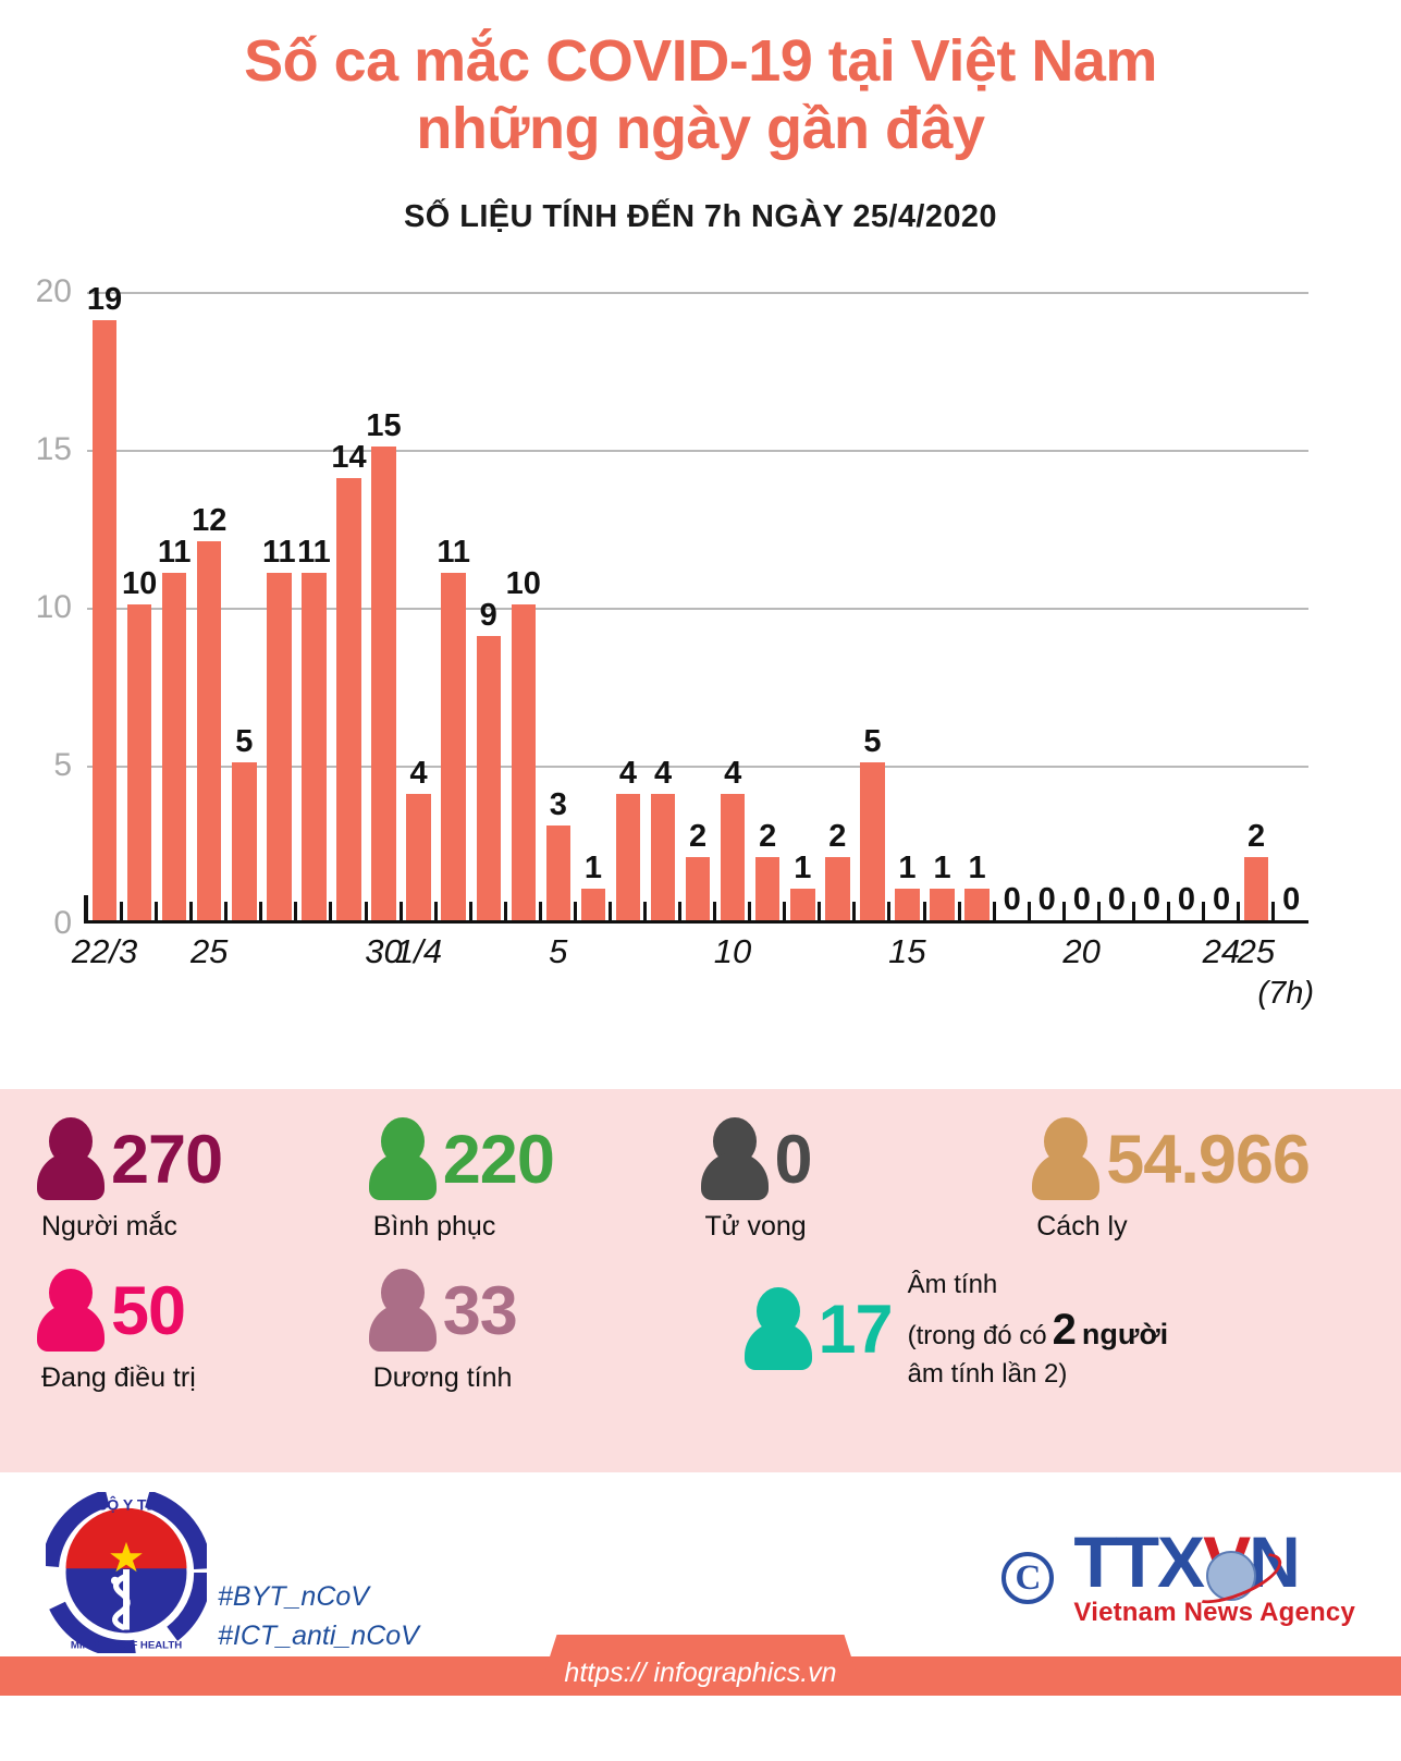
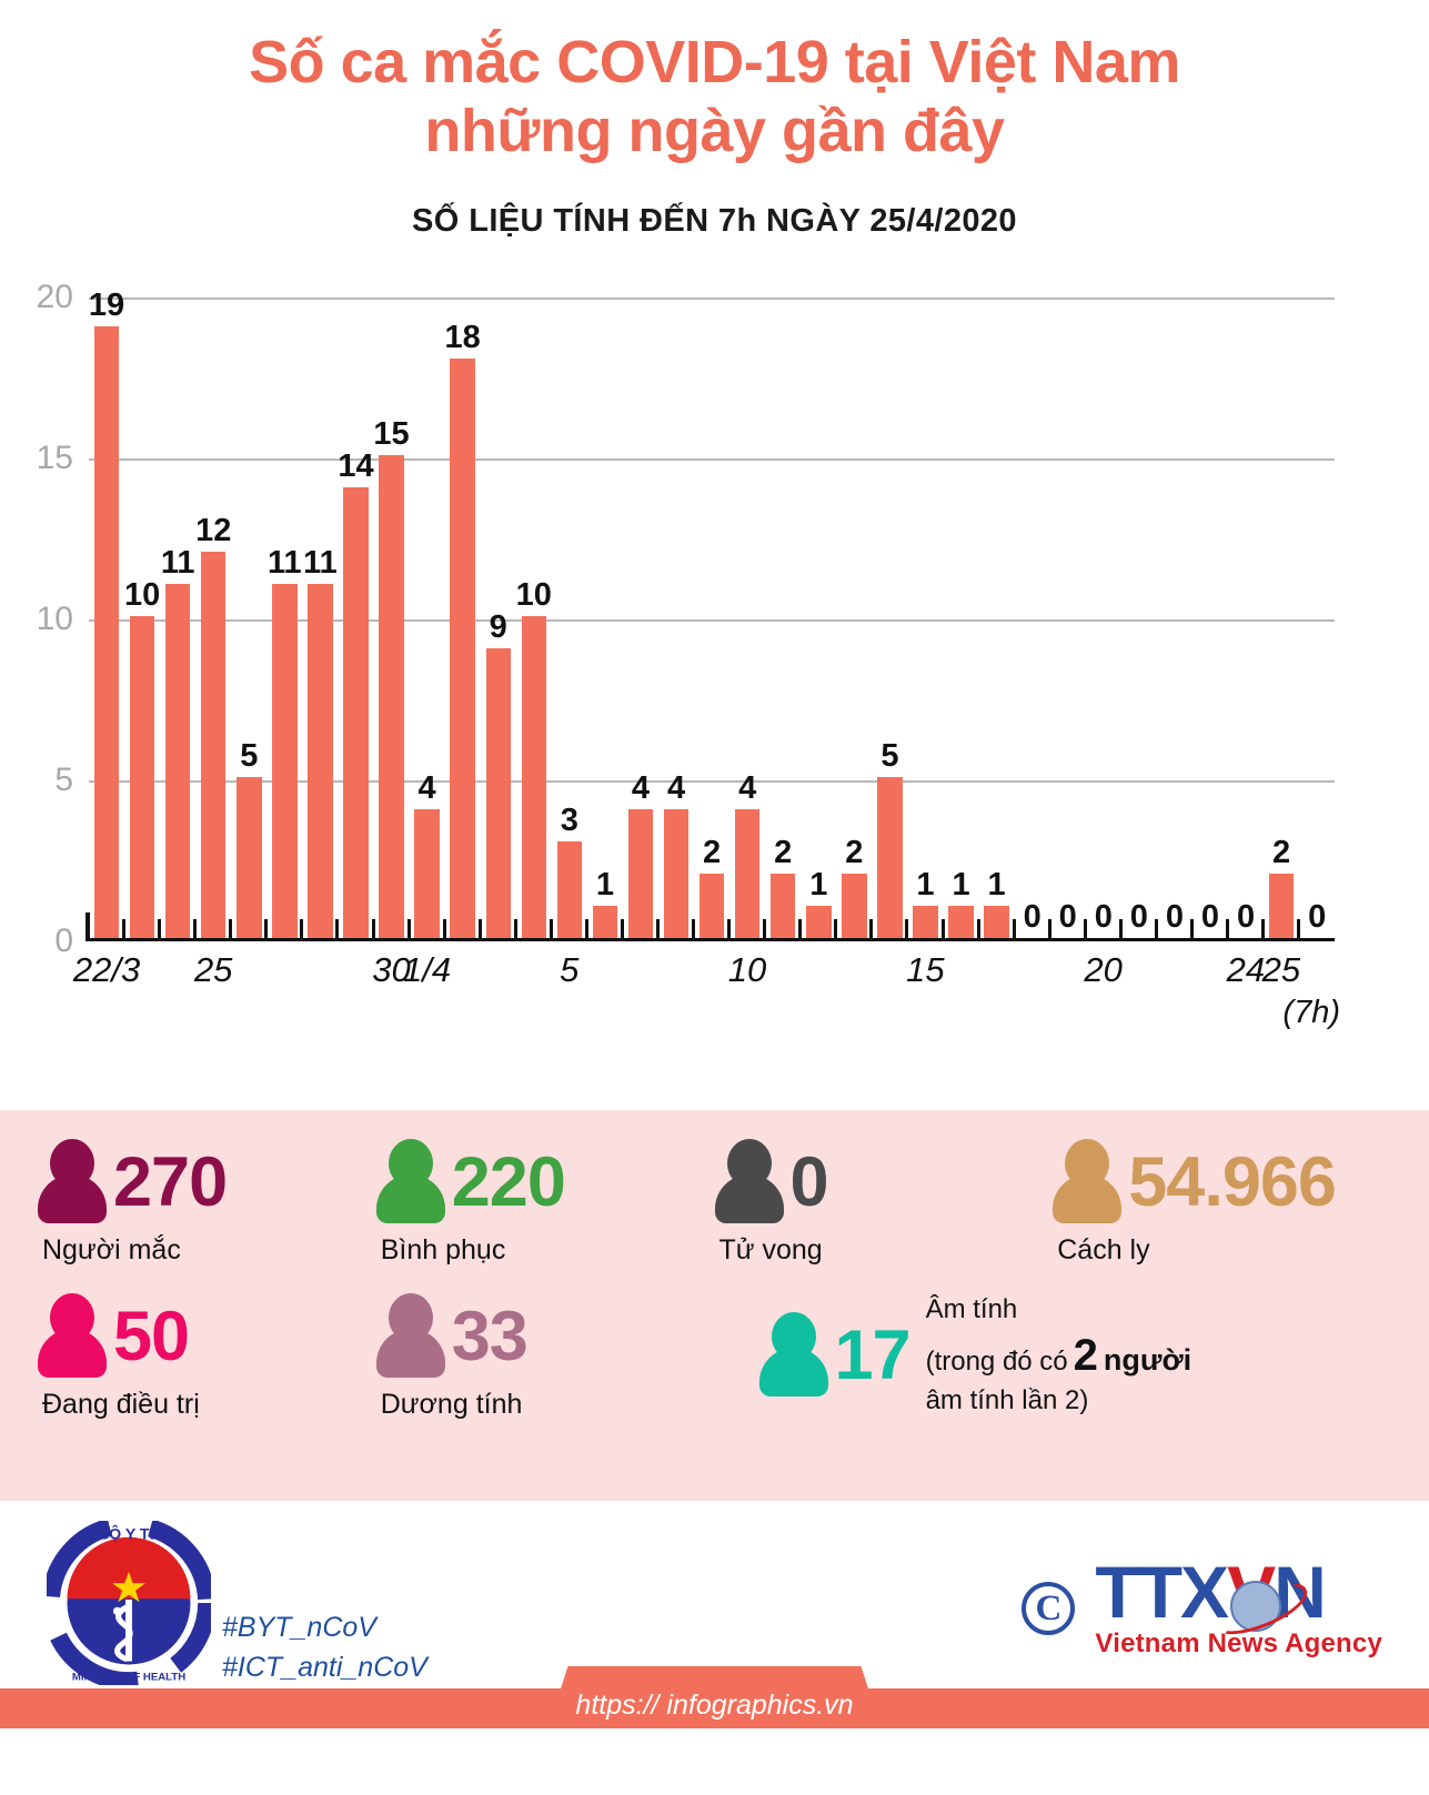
1/4: 11 -> 18
